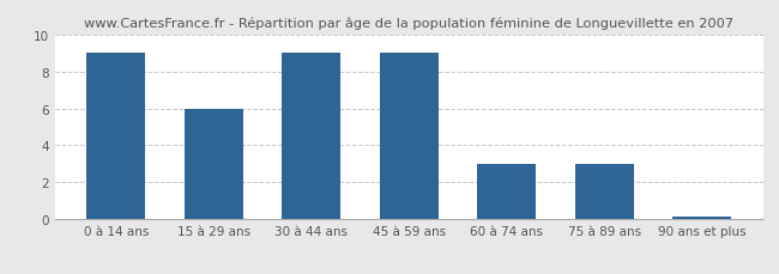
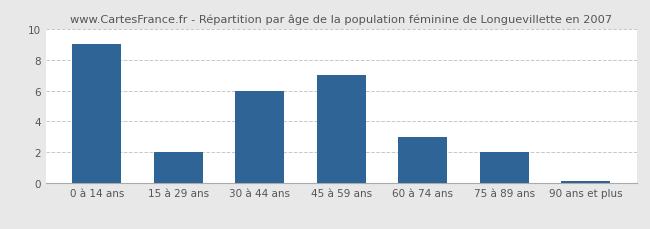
15 à 29 ans: 6.0 -> 2.0
30 à 44 ans: 9.0 -> 6.0
45 à 59 ans: 9.0 -> 7.0
75 à 89 ans: 3.0 -> 2.0
